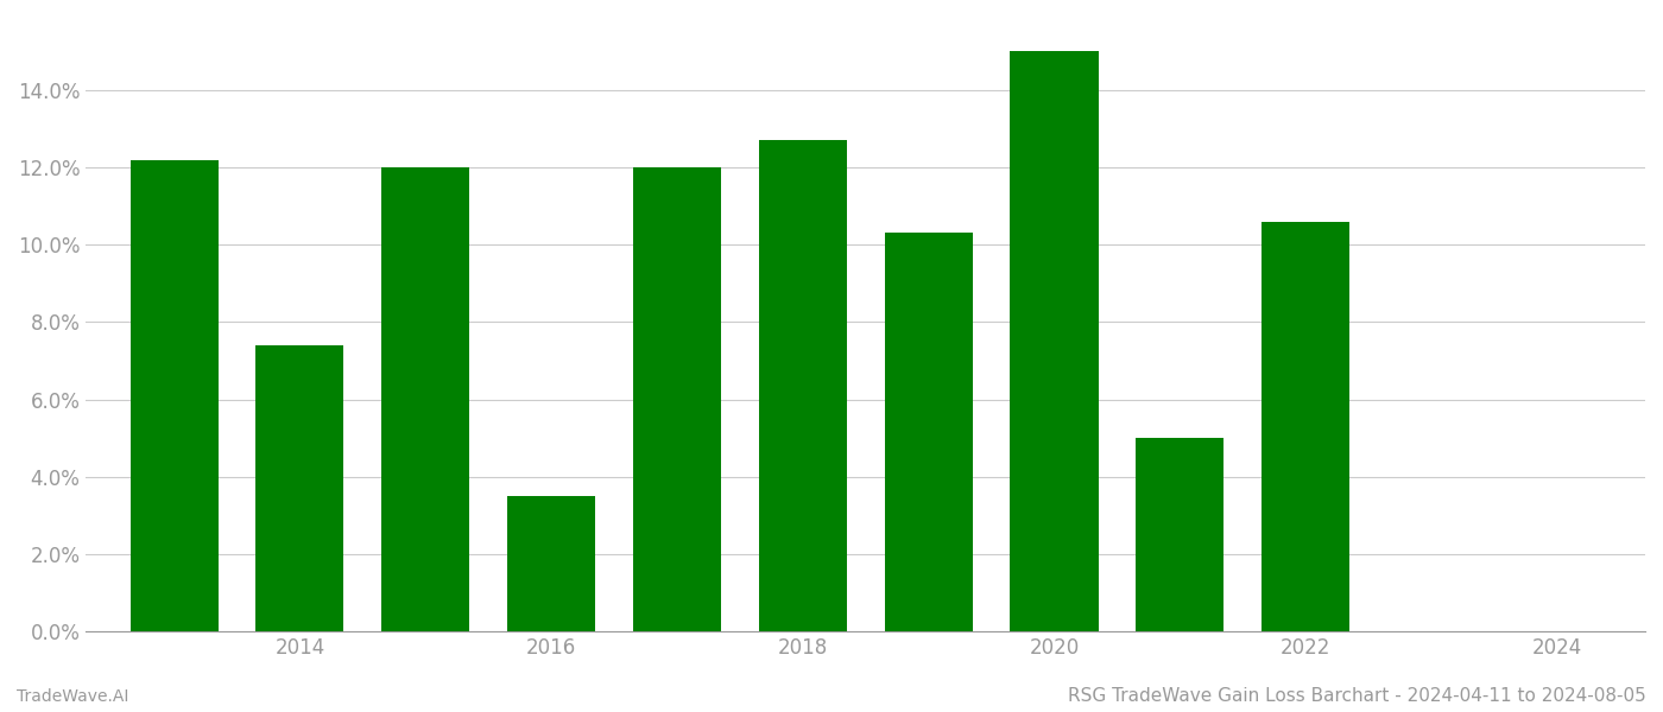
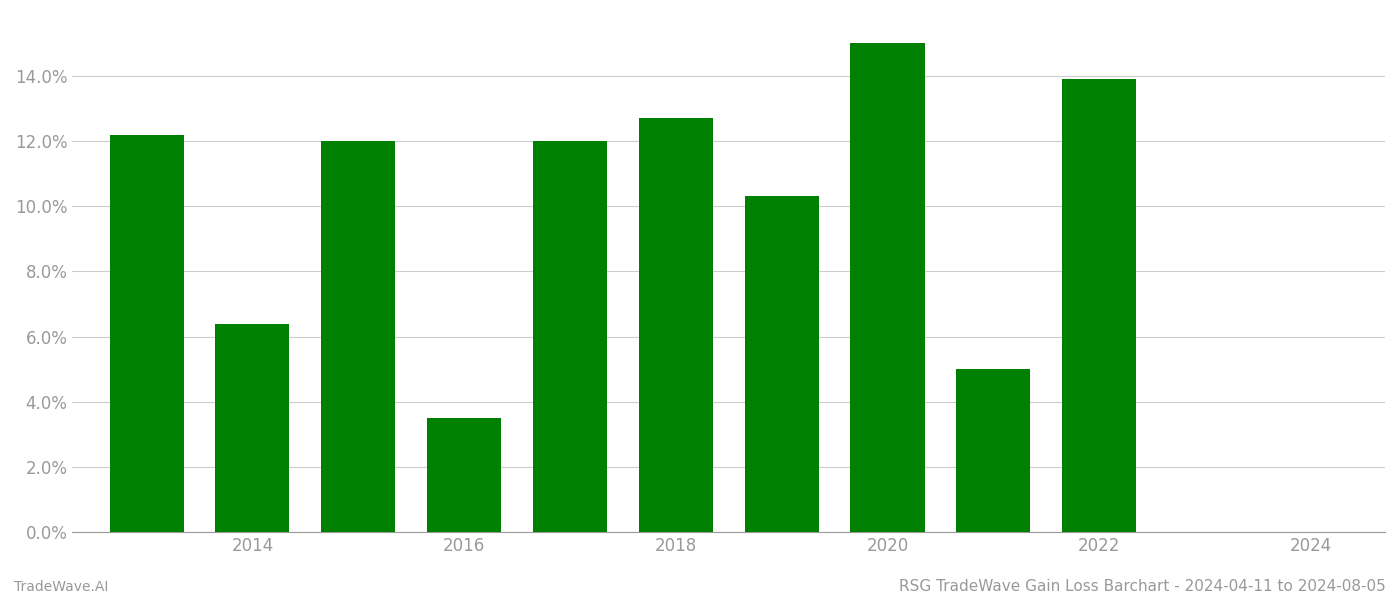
2014: 7.4% -> 6.4%
2022: 10.6% -> 13.9%
